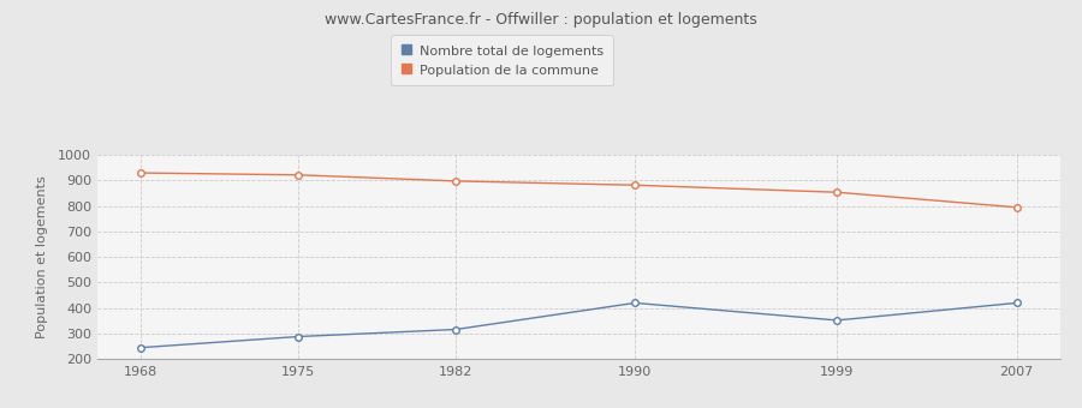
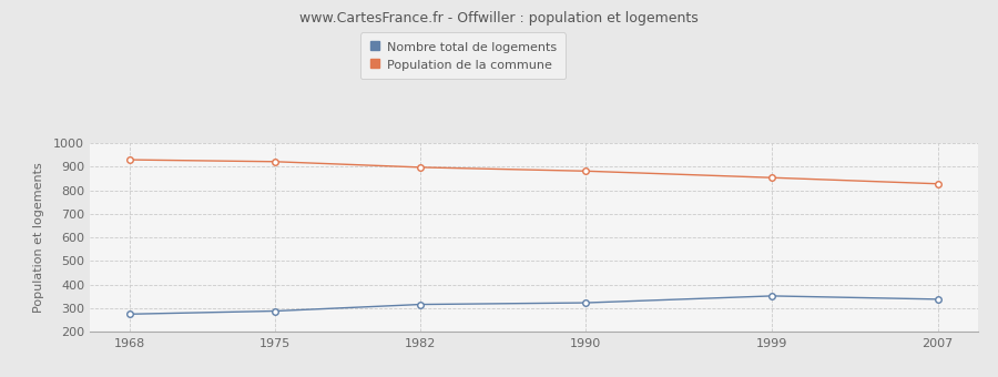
Nombre total de logements/1968: 245 -> 275
Nombre total de logements/1990: 420 -> 323
Nombre total de logements/2007: 420 -> 338
Population de la commune/2007: 795 -> 828
